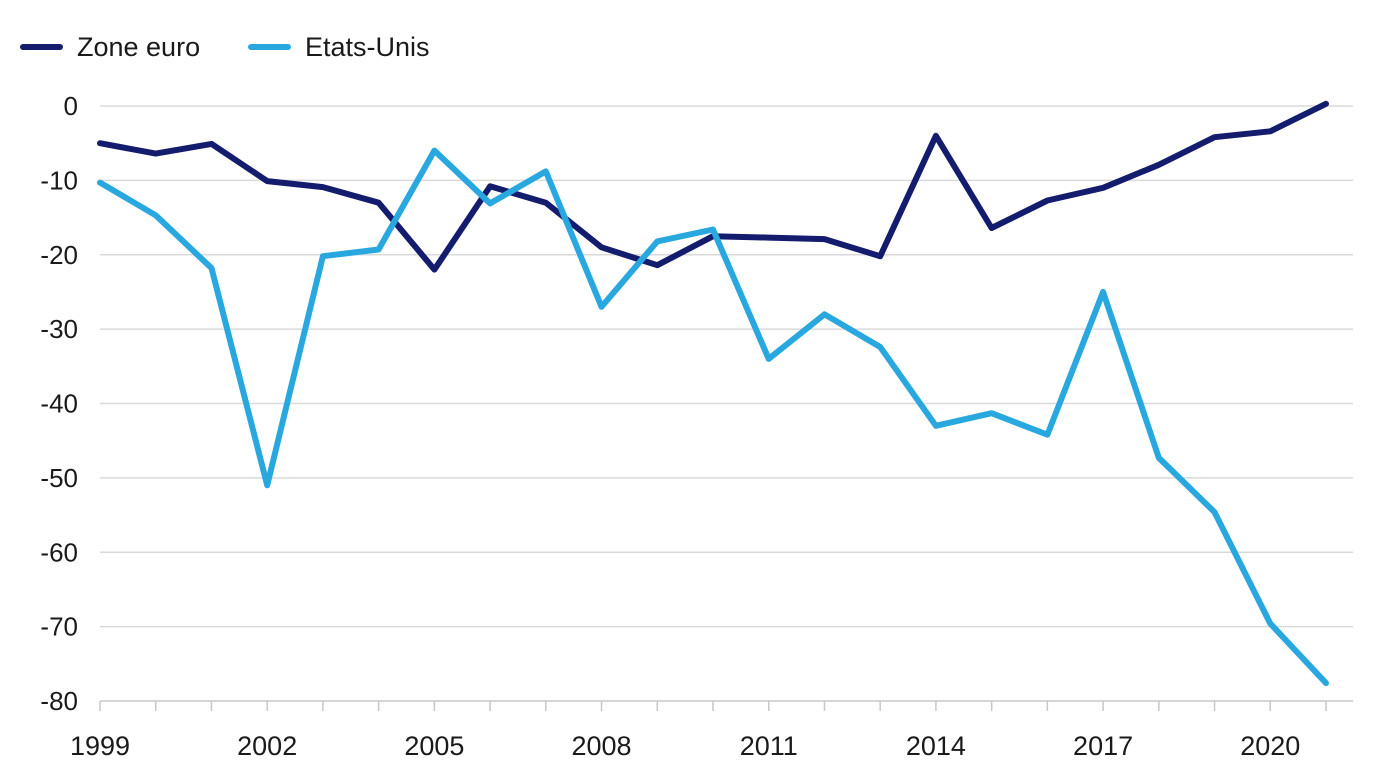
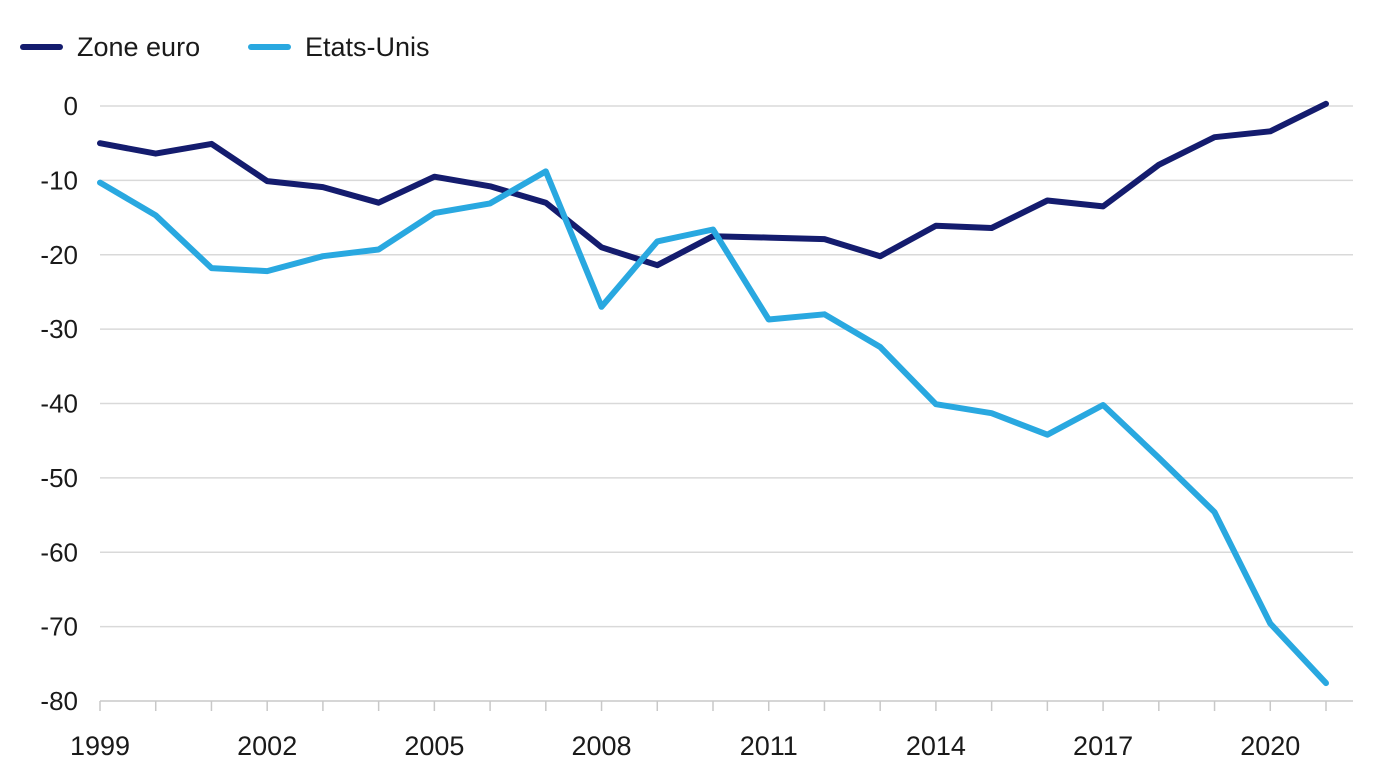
Etats-Unis/2002: -51 -> -22
Zone euro/2005: -22 -> -10
Etats-Unis/2005: -6 -> -14
Etats-Unis/2011: -34 -> -29
Zone euro/2014: -4 -> -16
Etats-Unis/2014: -43 -> -40
Zone euro/2017: -11 -> -14
Etats-Unis/2017: -25 -> -40
